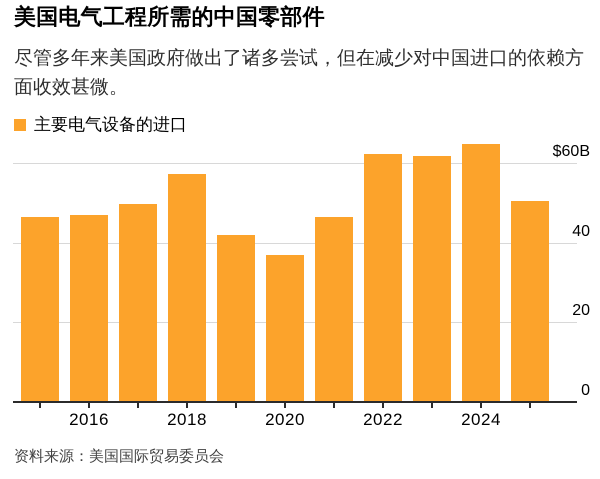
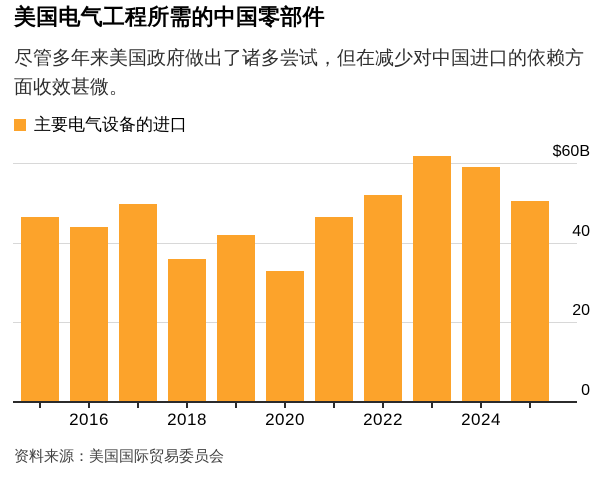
2016: $47B -> $44B
2018: $57B -> $36B
2020: $37B -> $33B
2022: $62B -> $52B
2024: $65B -> $59B
